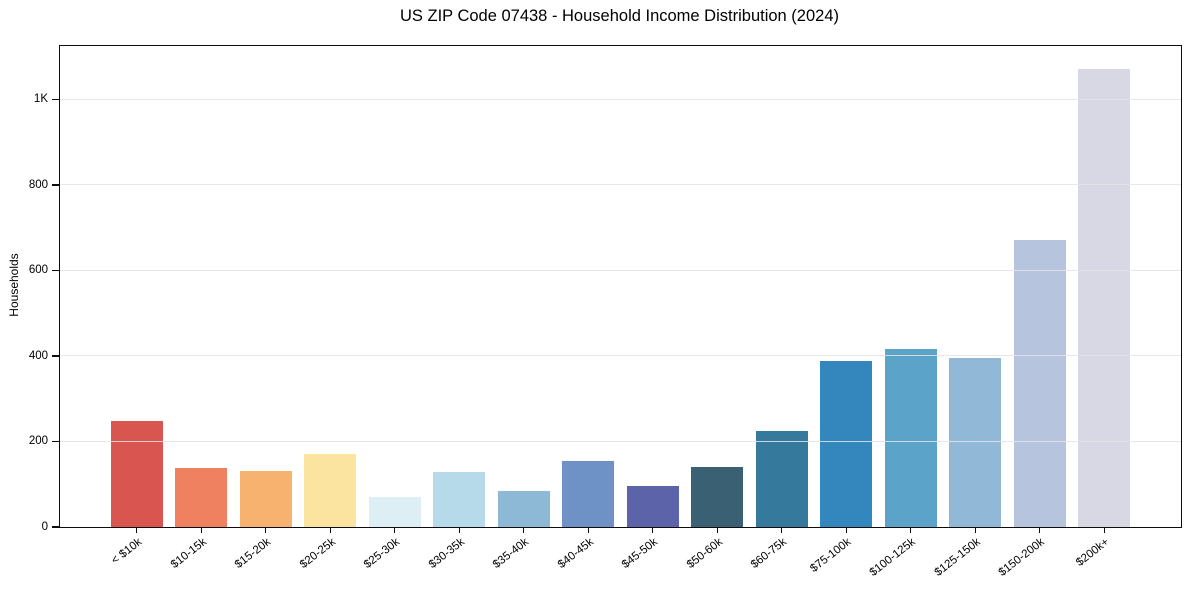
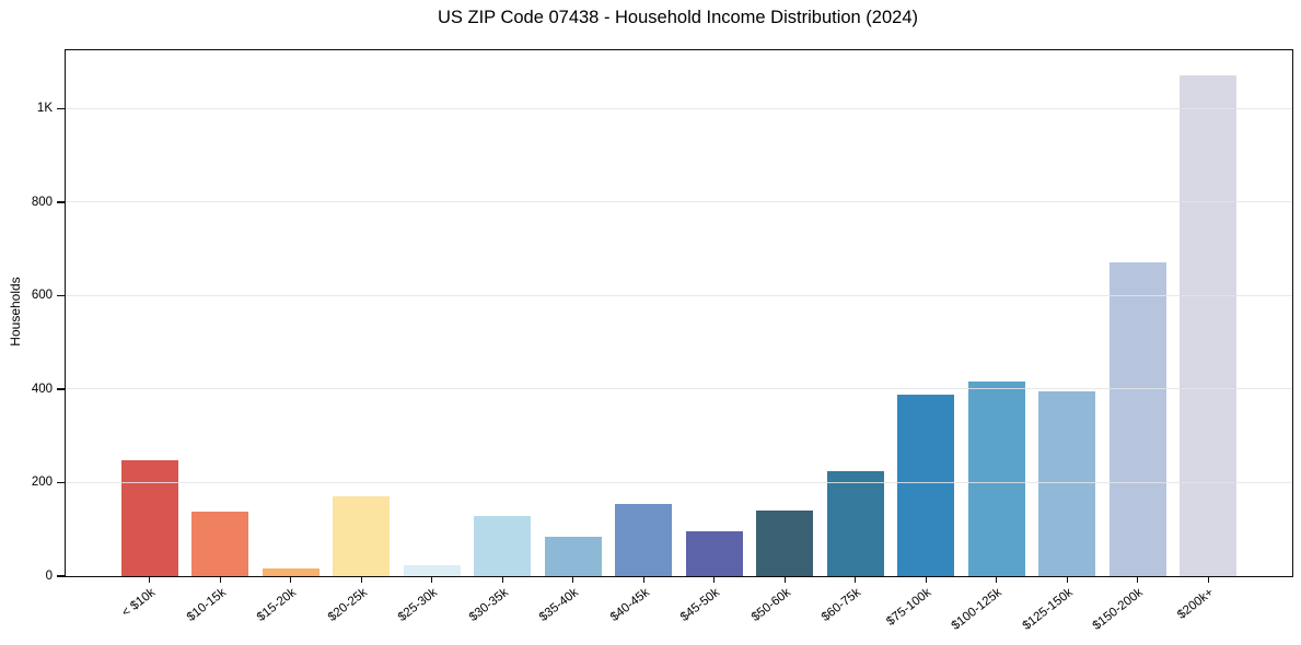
$15-20k: 130 -> 20
$25-30k: 70 -> 20
